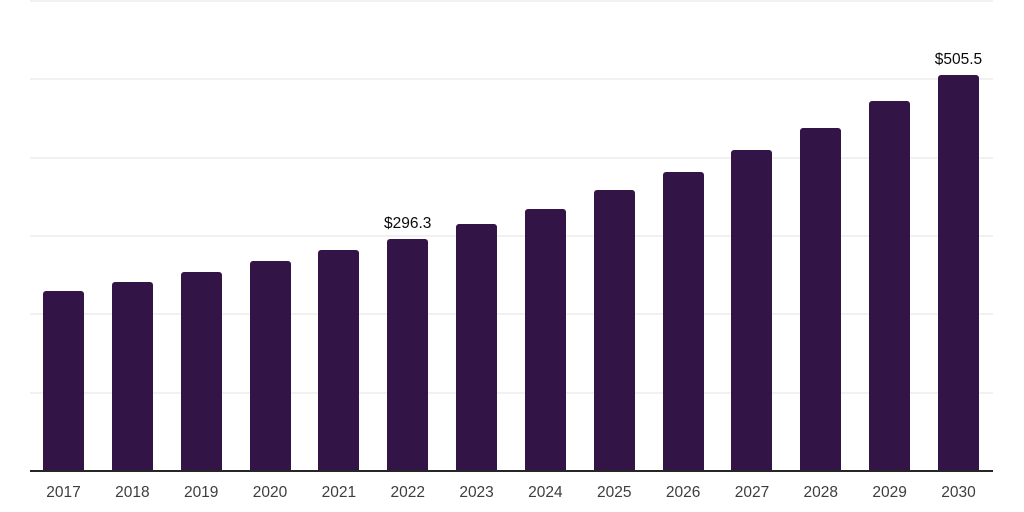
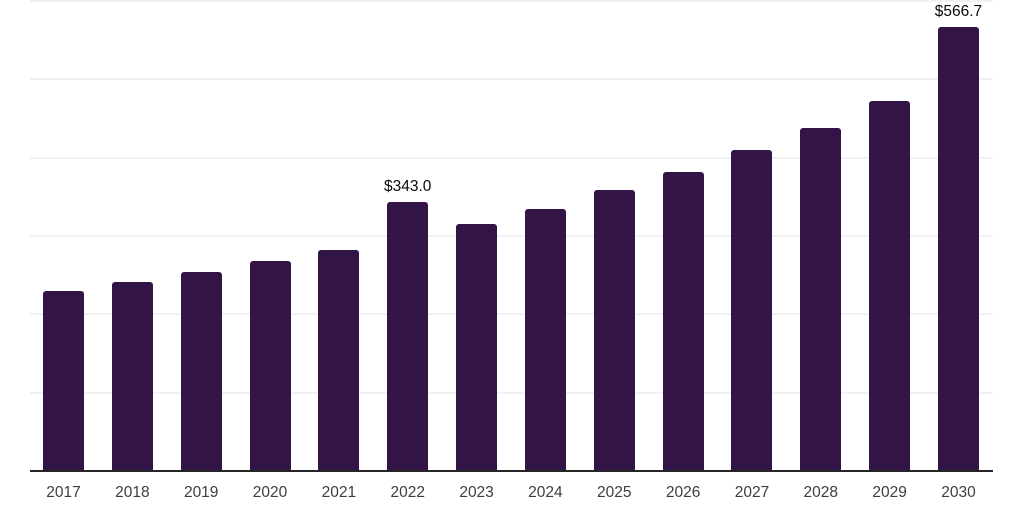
2022: $296.3 -> $343.0
2030: $505.5 -> $566.7
